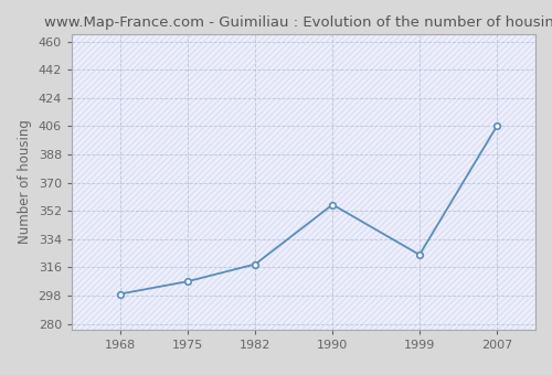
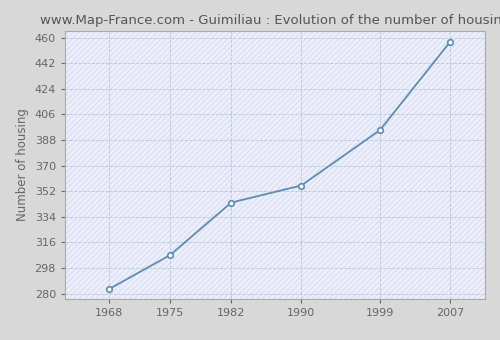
1968: 299 -> 283
1982: 318 -> 344
1999: 324 -> 395
2007: 406 -> 457
